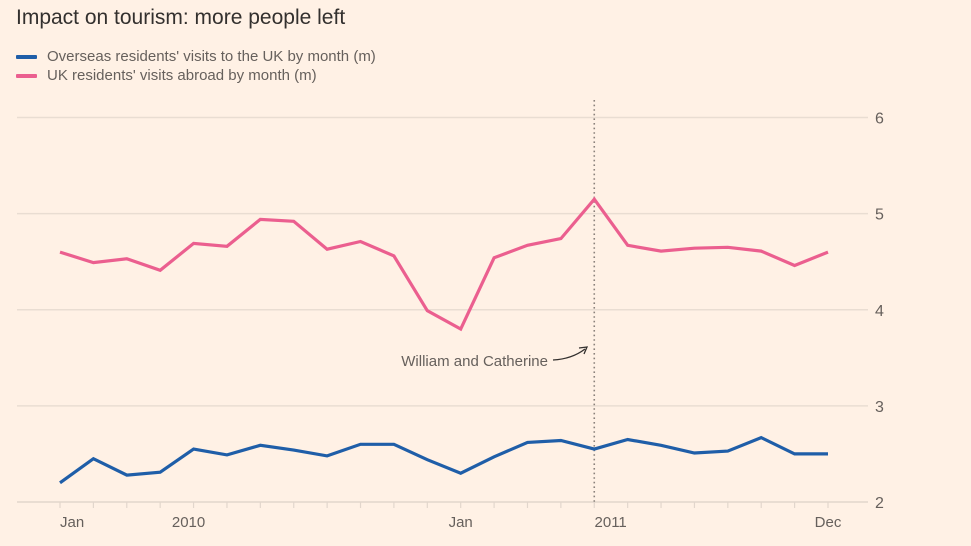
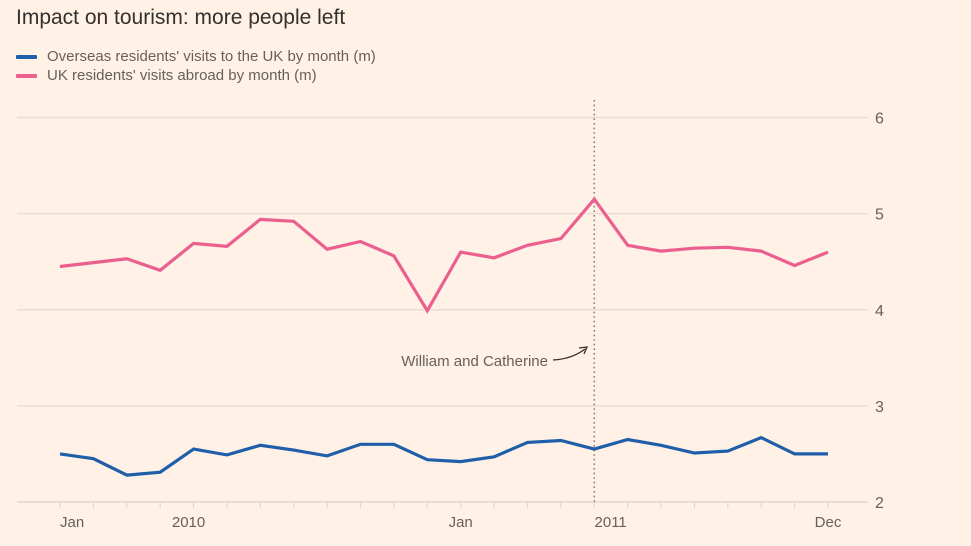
Overseas residents' visits to the UK by month (m)/Jan 2010: 2.2 -> 2.5
UK residents' visits abroad by month (m)/Jan 2010: 4.6 -> 4.5
Overseas residents' visits to the UK by month (m)/Jan 2011: 2.3 -> 2.4
UK residents' visits abroad by month (m)/Jan 2011: 3.8 -> 4.6
